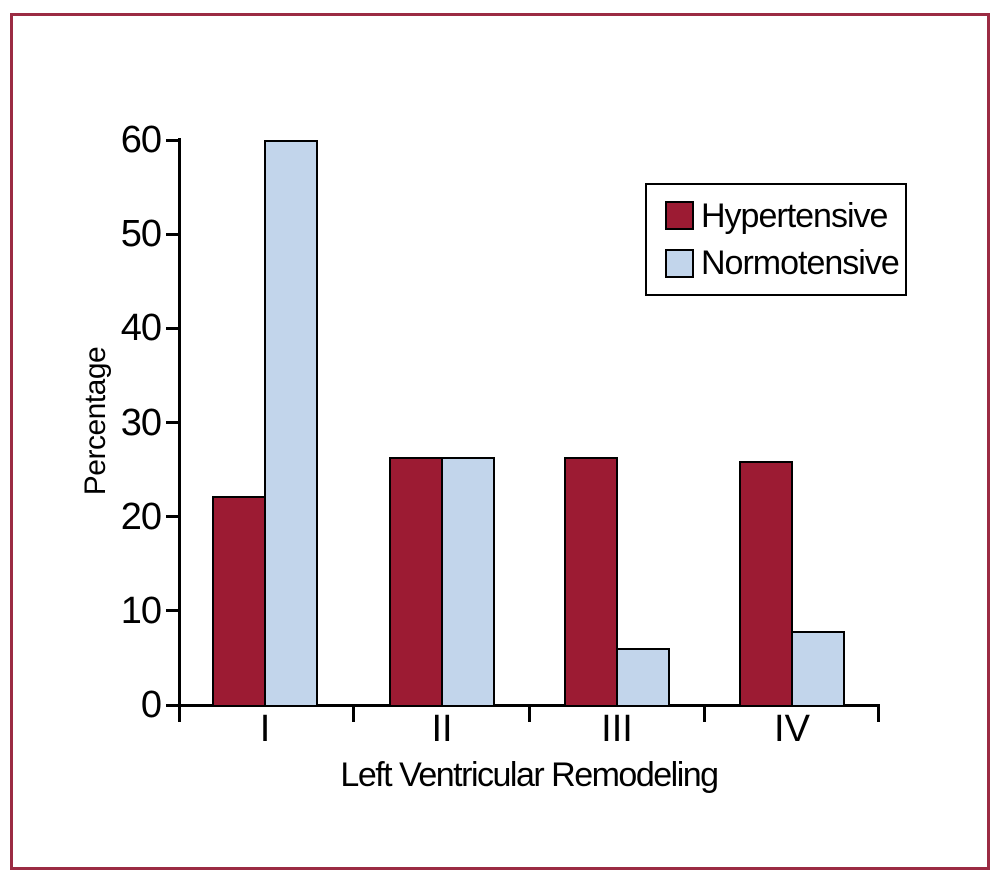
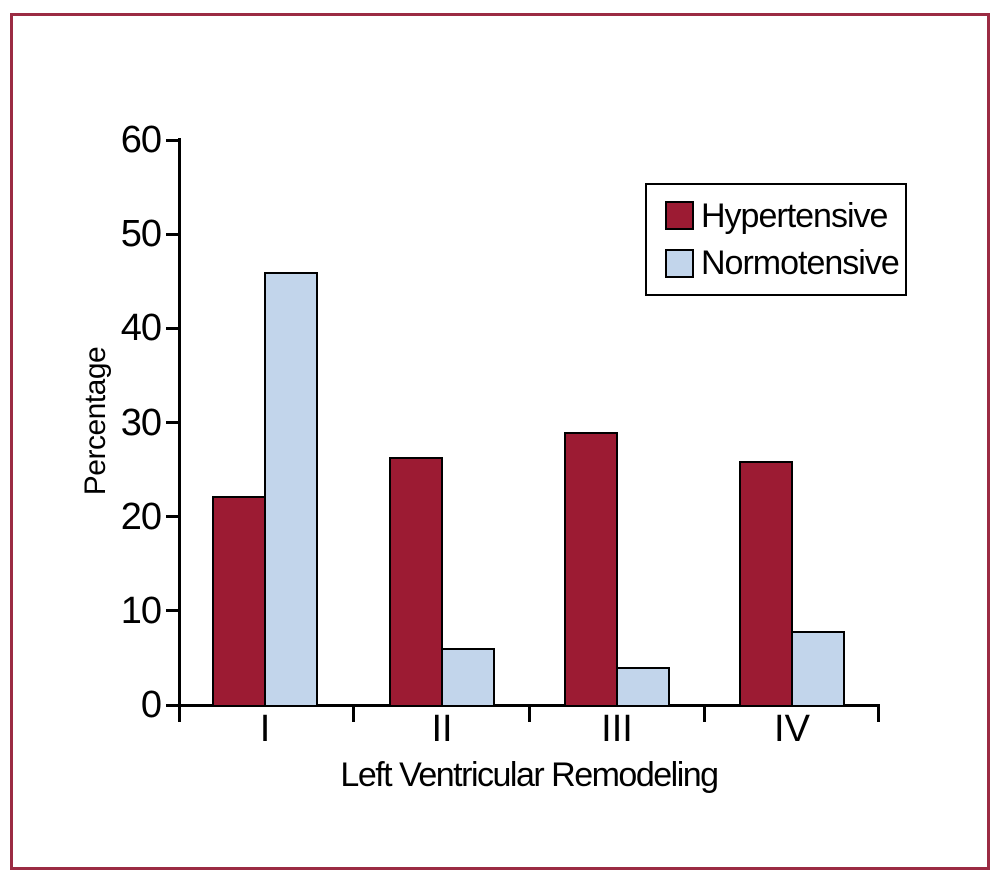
Normotensive/I: 60 -> 46
Normotensive/II: 26 -> 6
Hypertensive/III: 26 -> 29
Normotensive/III: 6 -> 4
